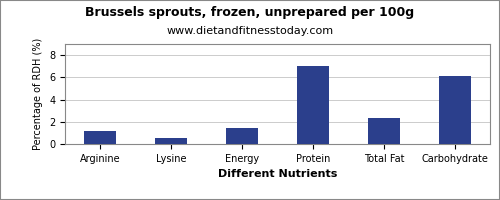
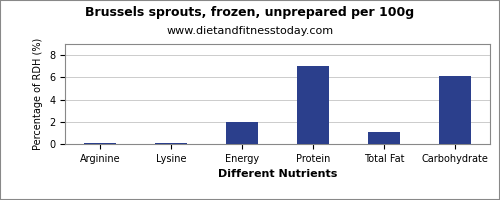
Arginine: 1.2 -> 0.1
Lysine: 0.5 -> 0.1
Energy: 1.4 -> 2.0
Total Fat: 2.3 -> 1.1
